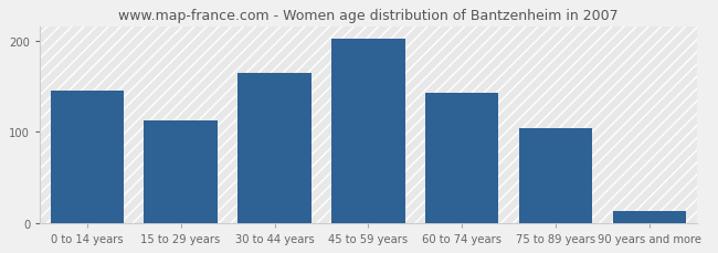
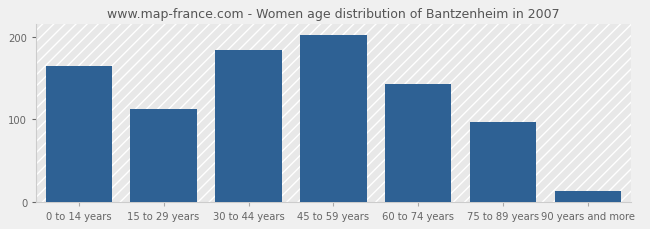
0 to 14 years: 145 -> 164
30 to 44 years: 165 -> 184
75 to 89 years: 104 -> 96
